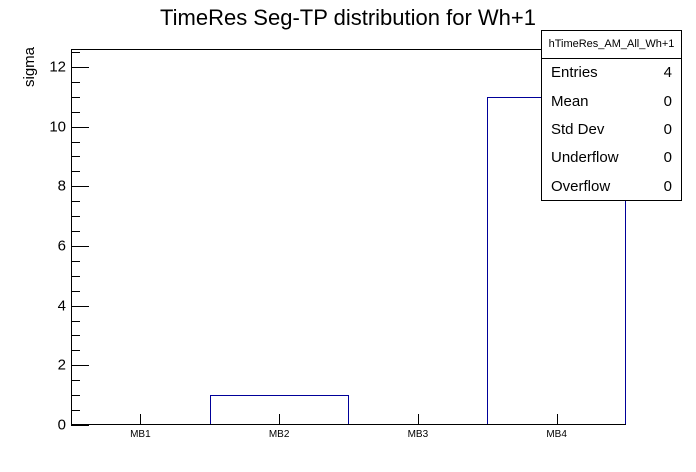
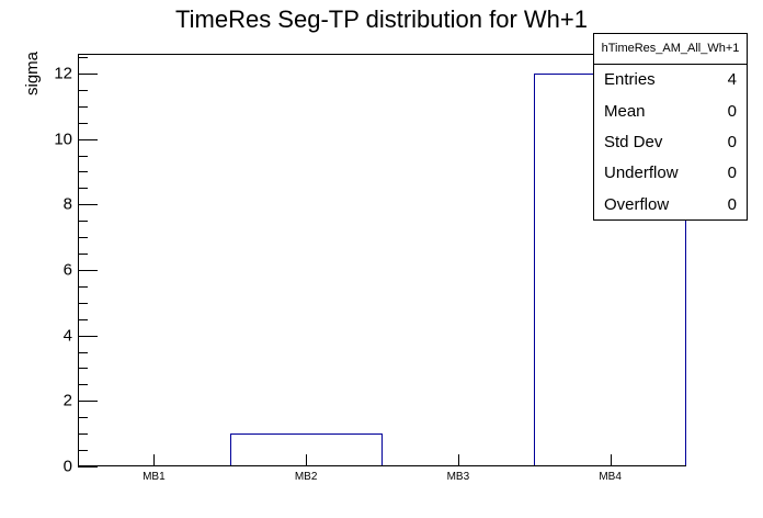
MB4: 11 -> 12
